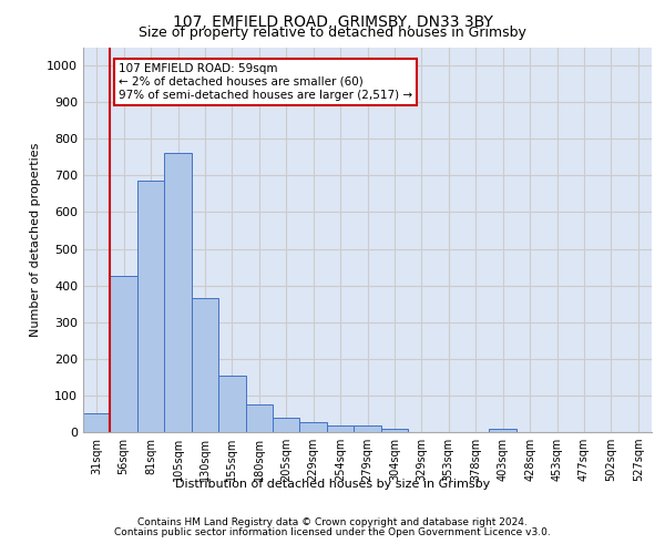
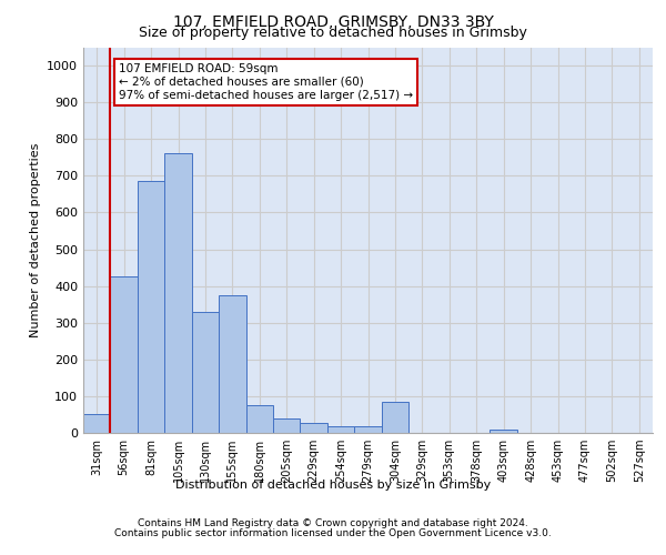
130sqm: 365 -> 330
155sqm: 155 -> 375
304sqm: 10 -> 85
